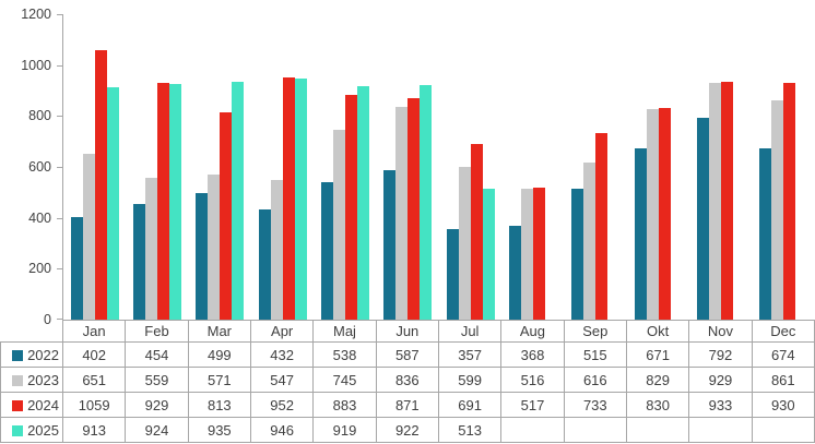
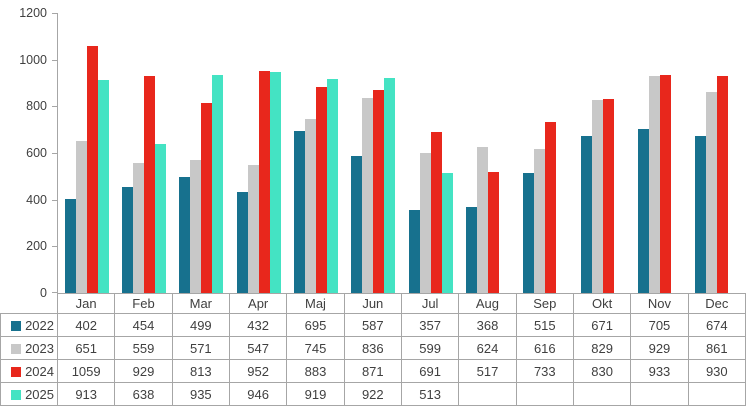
2025/Feb: 924 -> 638
2022/Maj: 538 -> 695
2023/Aug: 516 -> 624
2022/Nov: 792 -> 705
